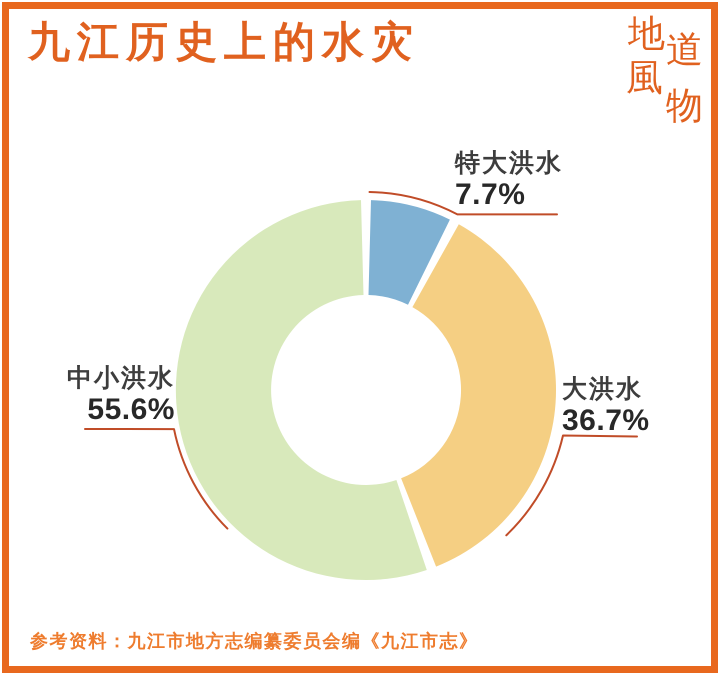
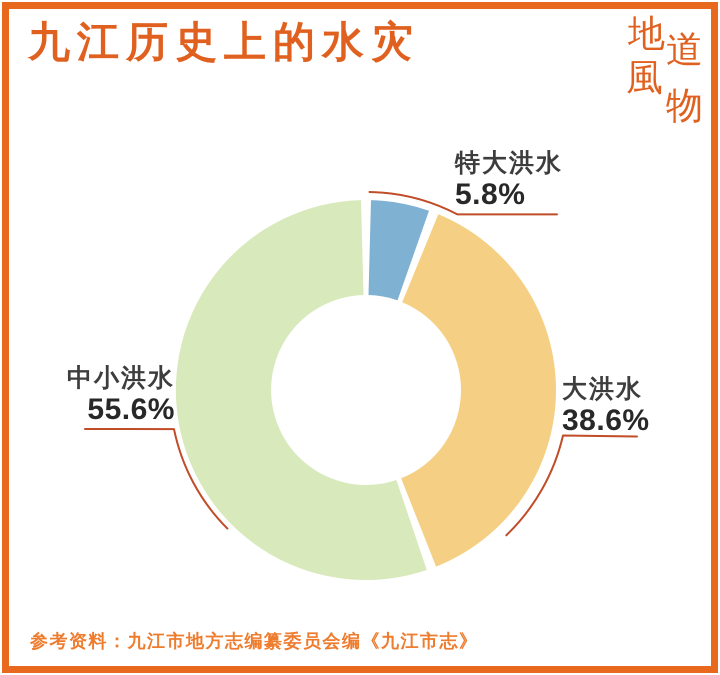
特大洪水: 7.7% -> 5.8%
大洪水: 36.7% -> 38.6%
